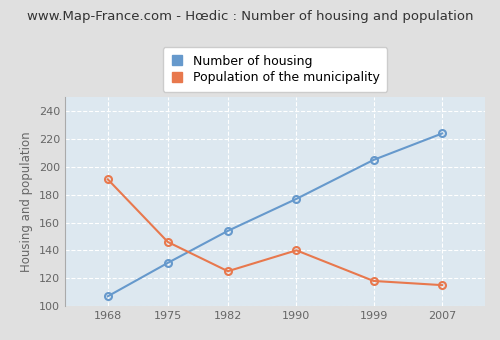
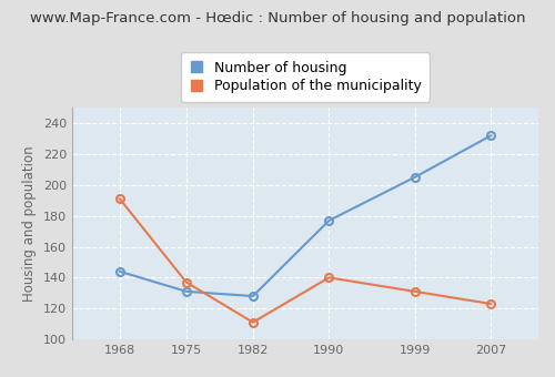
Number of housing/1968: 107 -> 144
Population of the municipality/1975: 146 -> 137
Number of housing/1982: 154 -> 128
Population of the municipality/1982: 125 -> 111
Population of the municipality/1999: 118 -> 131
Number of housing/2007: 224 -> 232
Population of the municipality/2007: 115 -> 123
